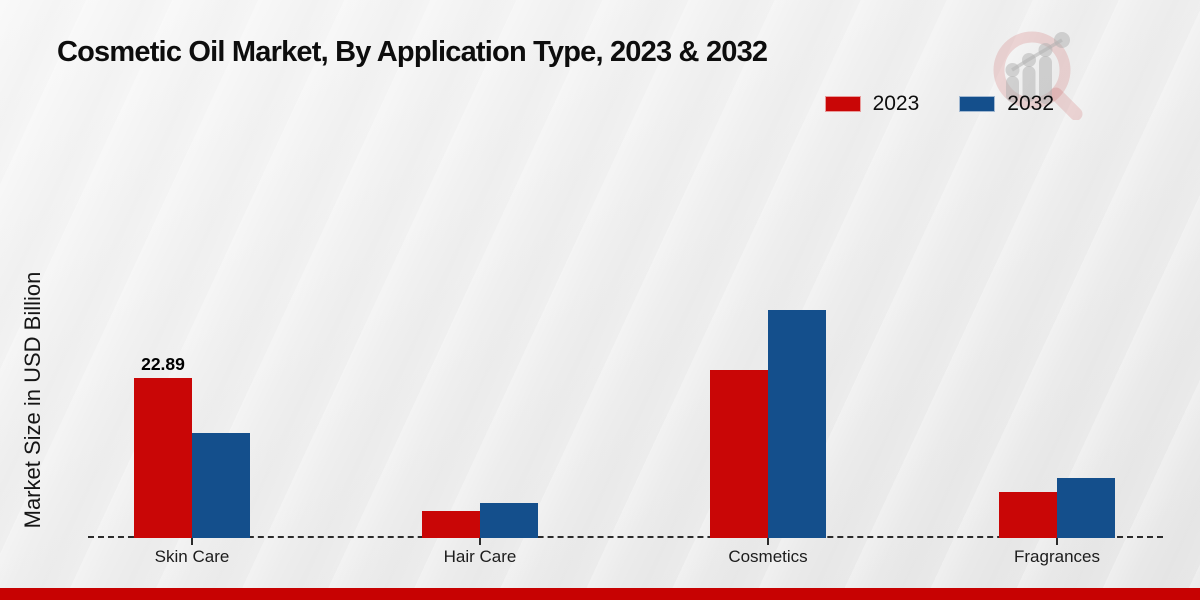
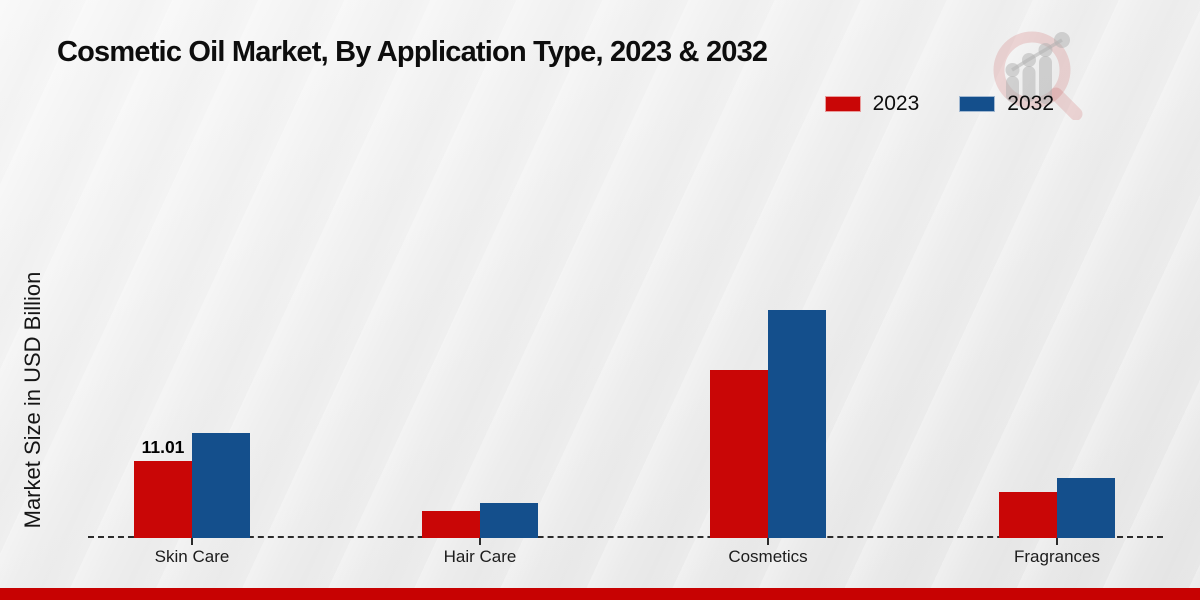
2023/Skin Care: 22.89 -> 11.01
